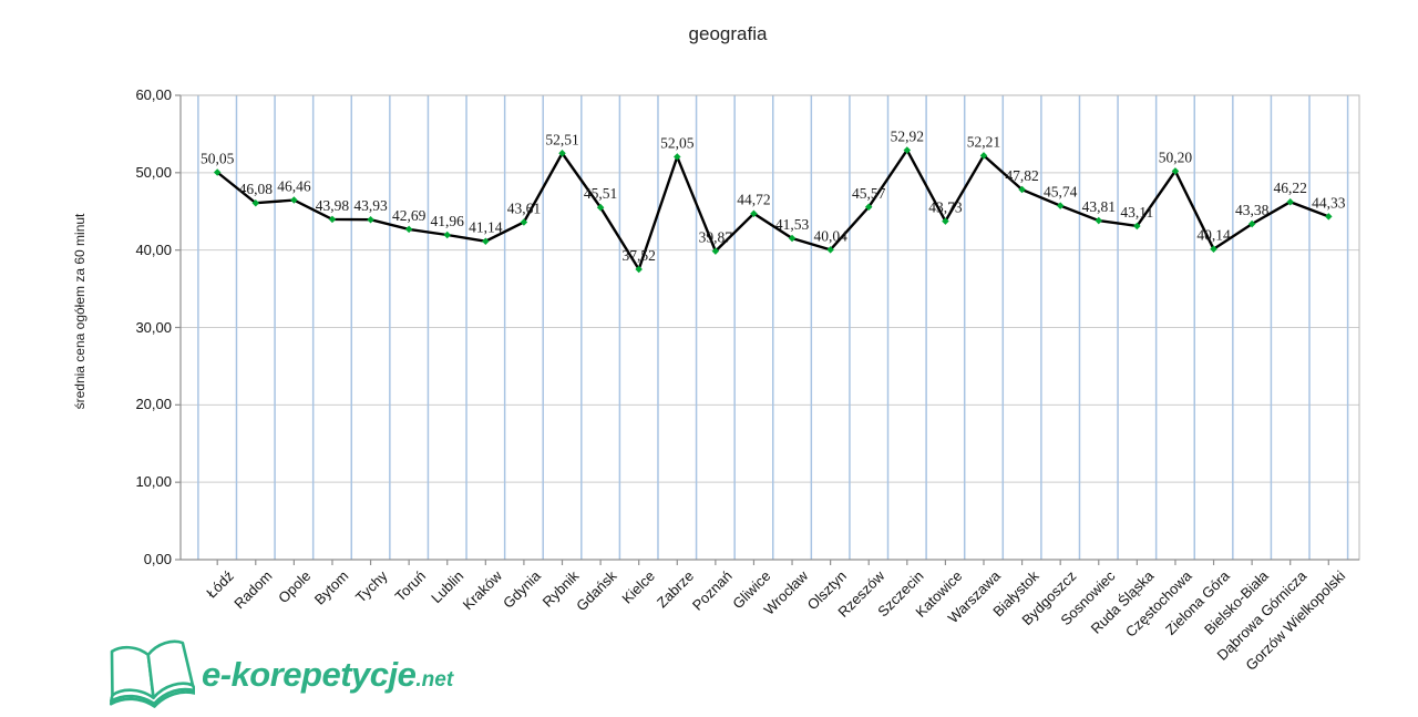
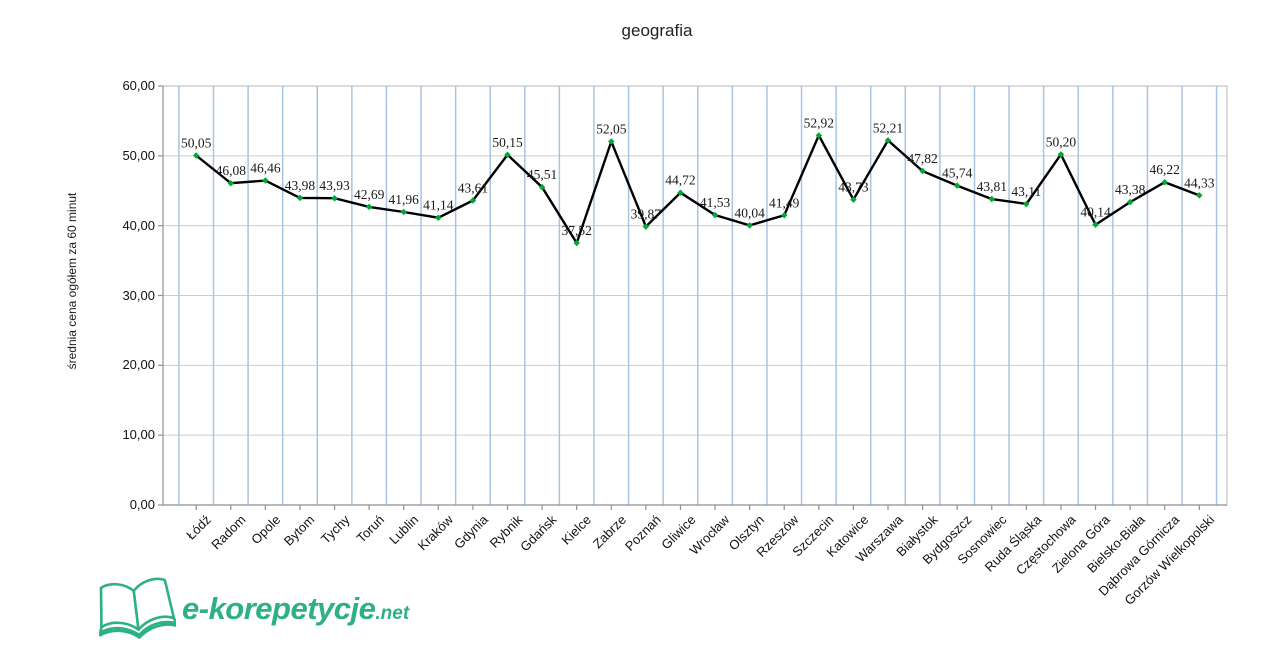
Rybnik: 52,51 -> 50,15
Rzeszów: 45,57 -> 41,49
